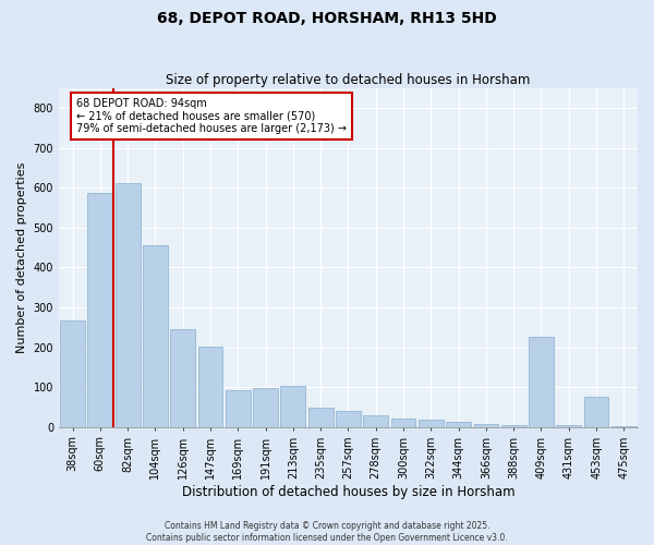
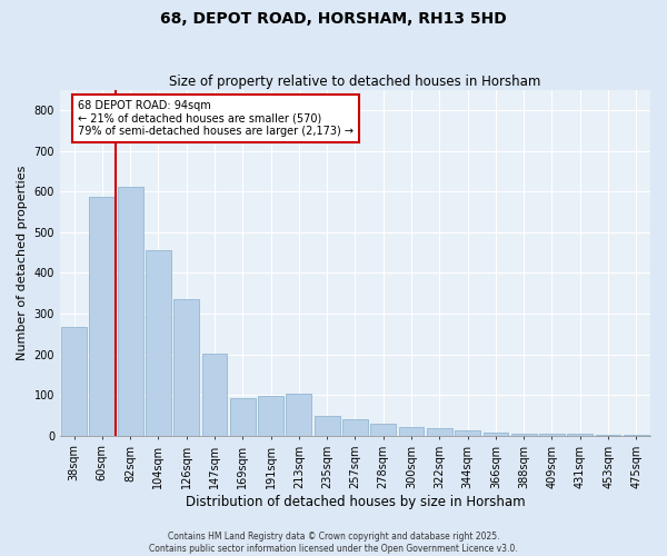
126sqm: 245 -> 335
409sqm: 225 -> 5
453sqm: 75 -> 3
